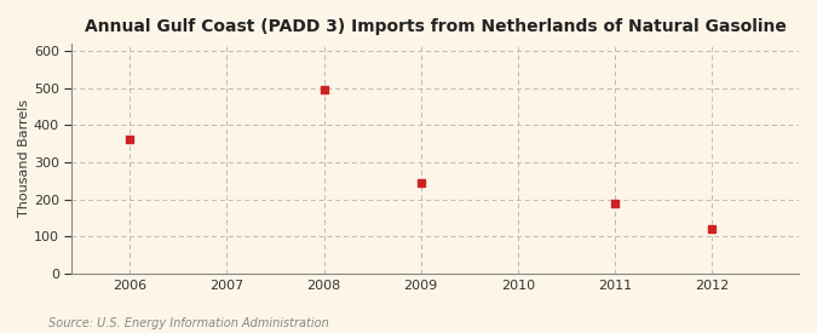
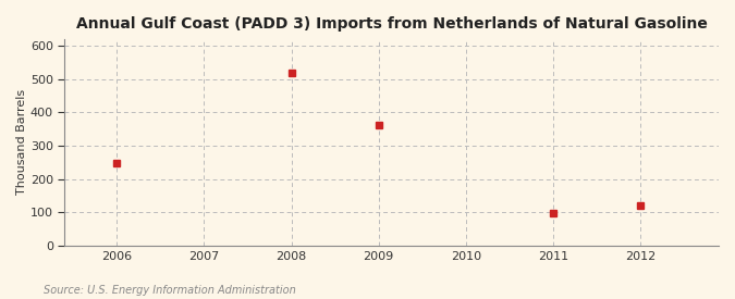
2006: 360 -> 248
2008: 495 -> 519
2009: 245 -> 360
2011: 190 -> 97
